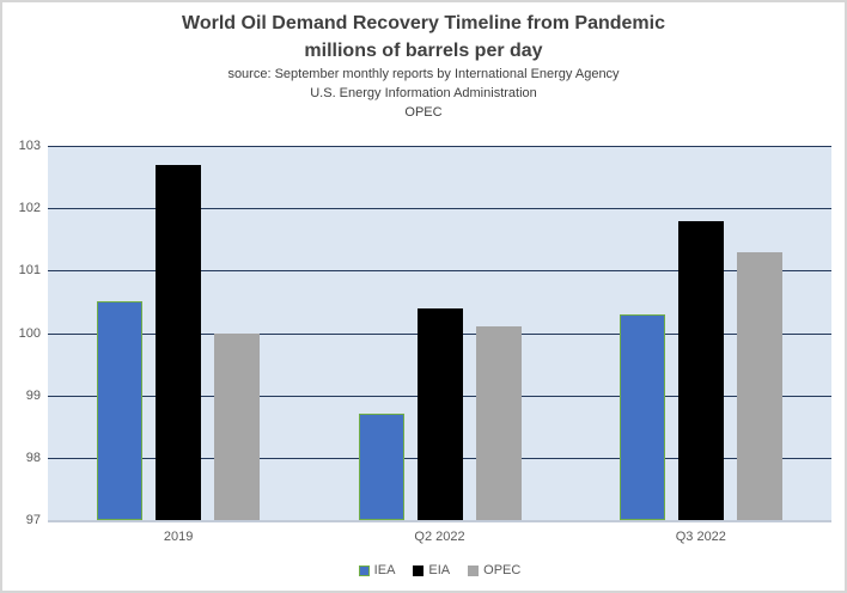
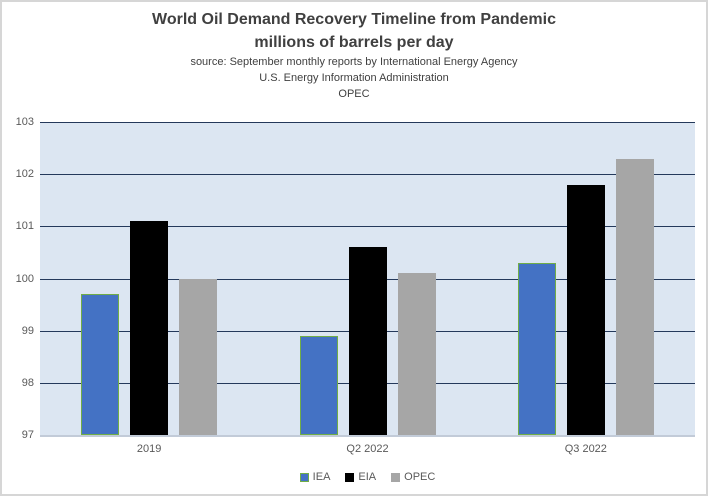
IEA/2019: 100.5 -> 99.7
EIA/2019: 102.7 -> 101.1
IEA/Q2 2022: 98.7 -> 98.9
EIA/Q2 2022: 100.4 -> 100.6
OPEC/Q3 2022: 101.3 -> 102.3
